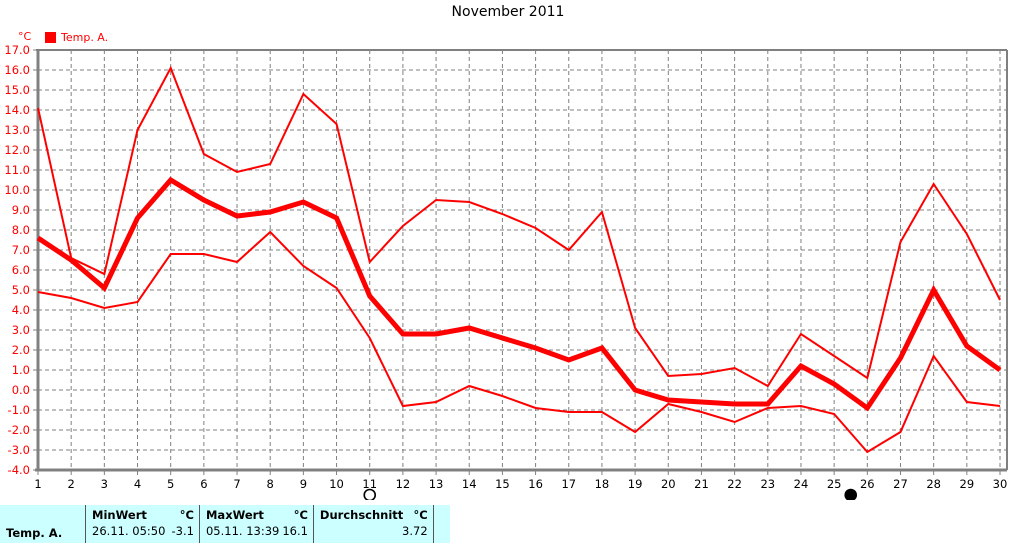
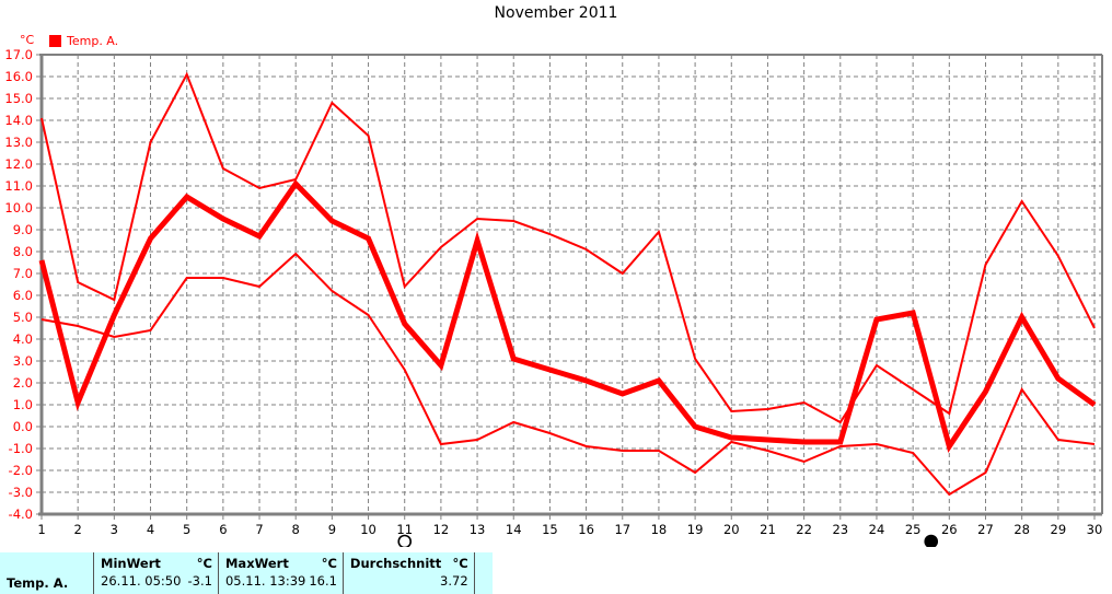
Durchschnitt/2: 6.5 -> 1.1
Durchschnitt/8: 8.9 -> 11.1
Durchschnitt/13: 2.8 -> 8.5
Durchschnitt/24: 1.2 -> 4.9
Durchschnitt/25: 0.3 -> 5.2
